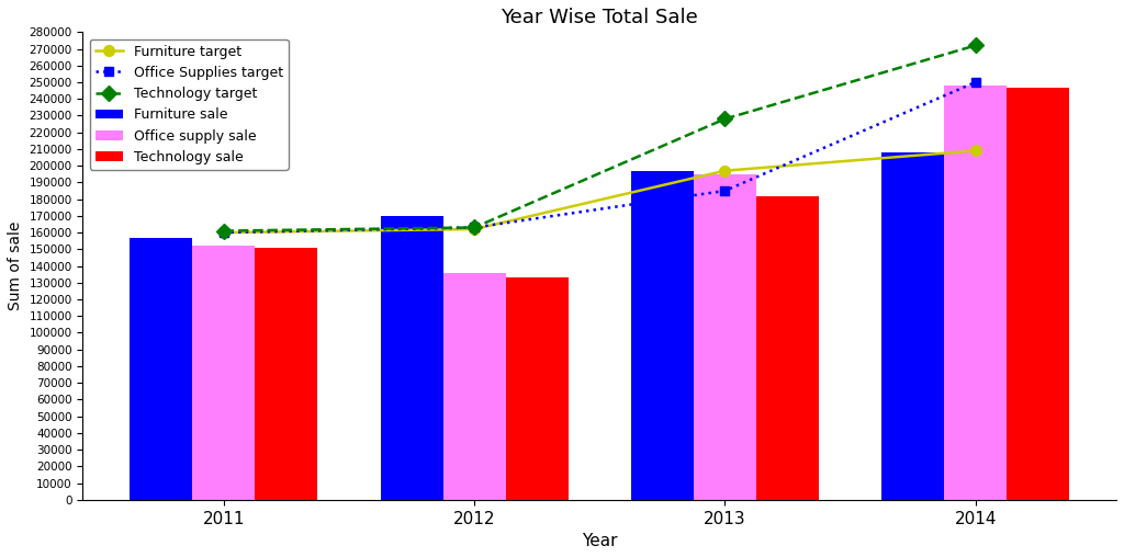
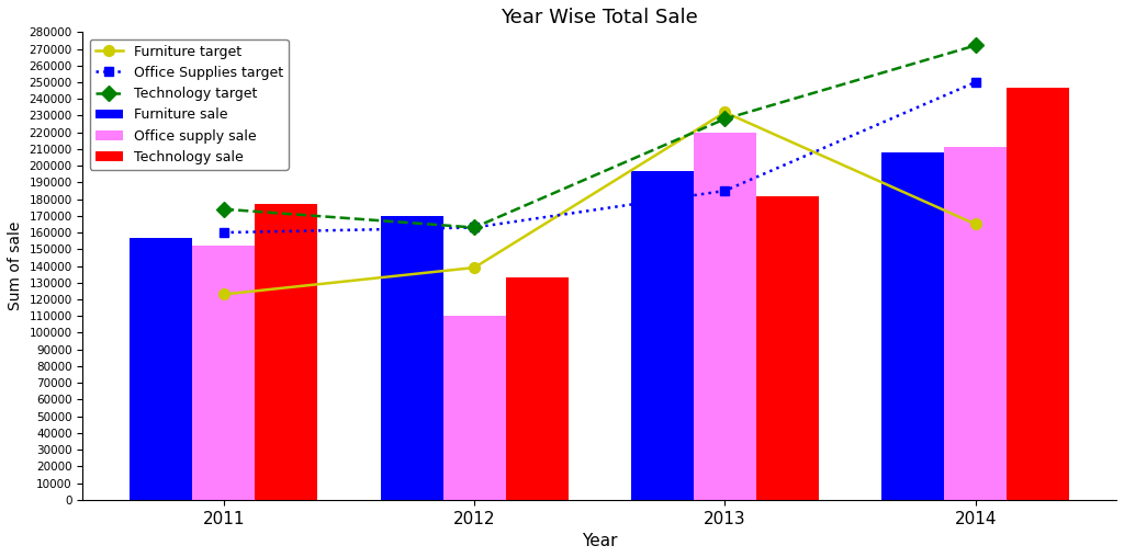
Furniture target/2011: 160000 -> 123000
Technology target/2011: 161000 -> 174000
Technology sale/2011: 151000 -> 177000
Office supply sale/2012: 136000 -> 110000
Furniture target/2012: 162000 -> 139000
Office supply sale/2013: 195000 -> 220000
Furniture target/2013: 197000 -> 232000
Office supply sale/2014: 248000 -> 211000
Furniture target/2014: 209000 -> 165000
